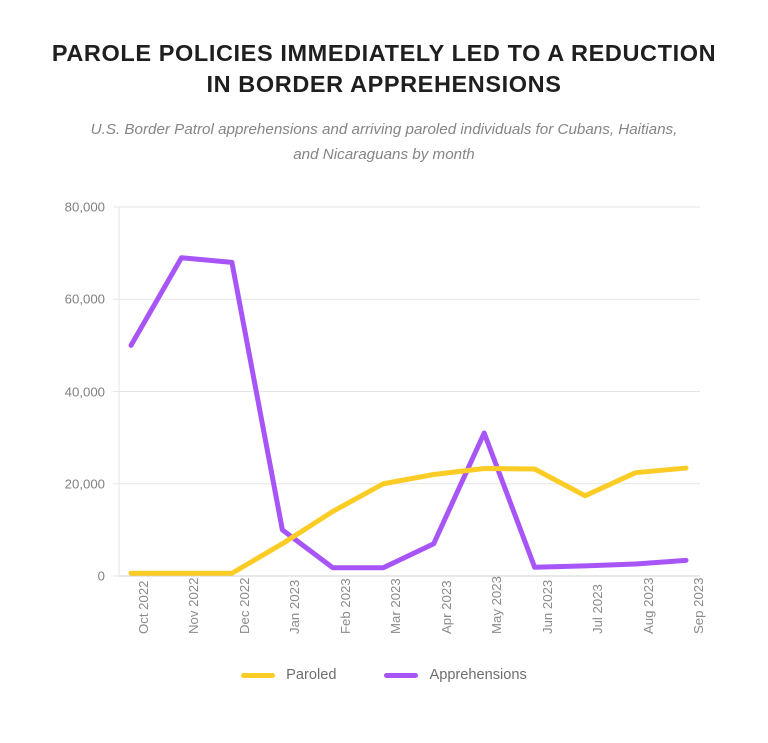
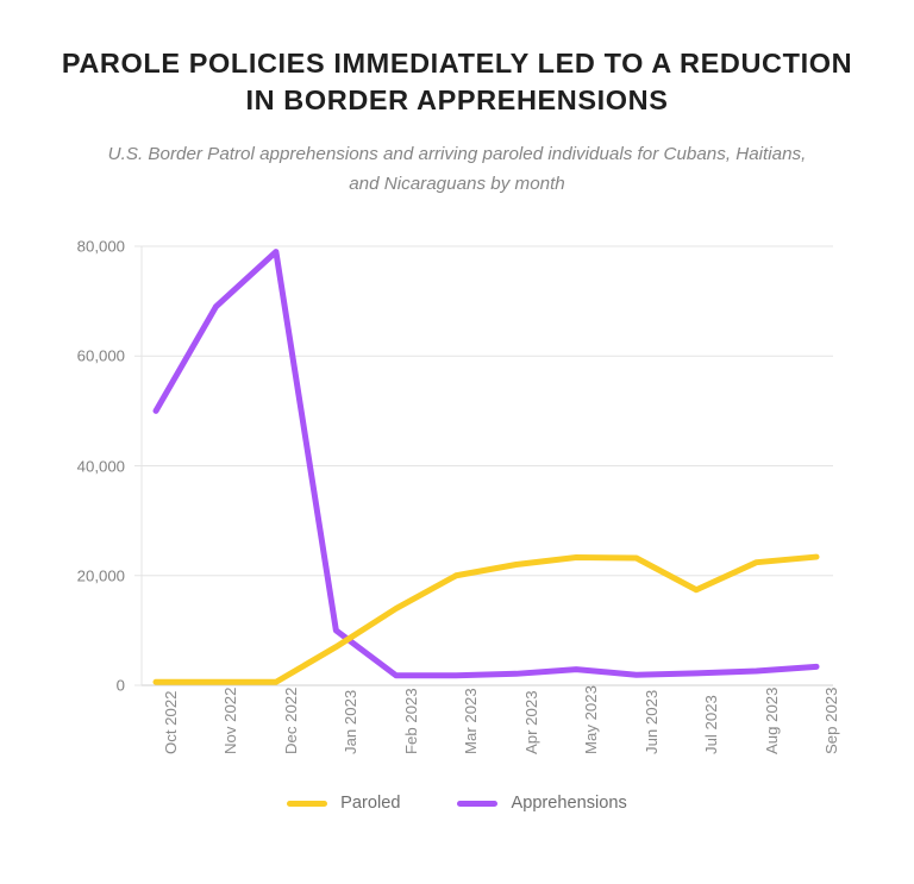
Apprehensions/Dec 2022: 68000 -> 79000
Apprehensions/Apr 2023: 7000 -> 2000
Apprehensions/May 2023: 31000 -> 3000
